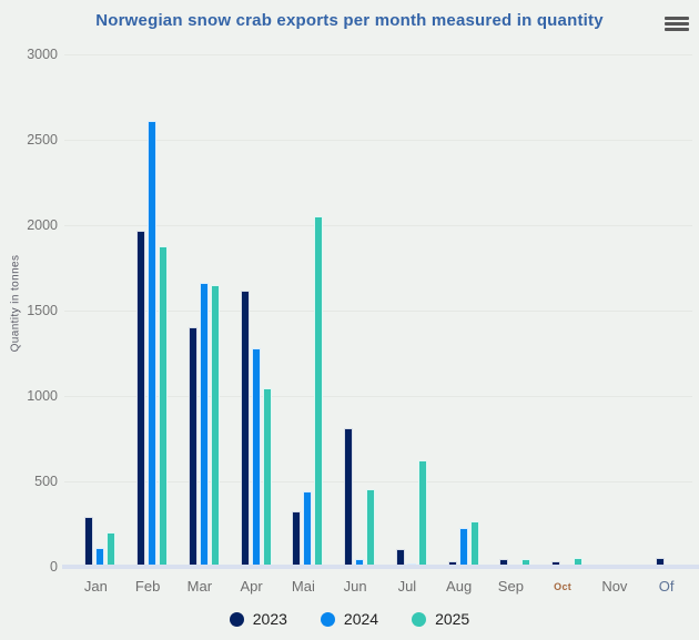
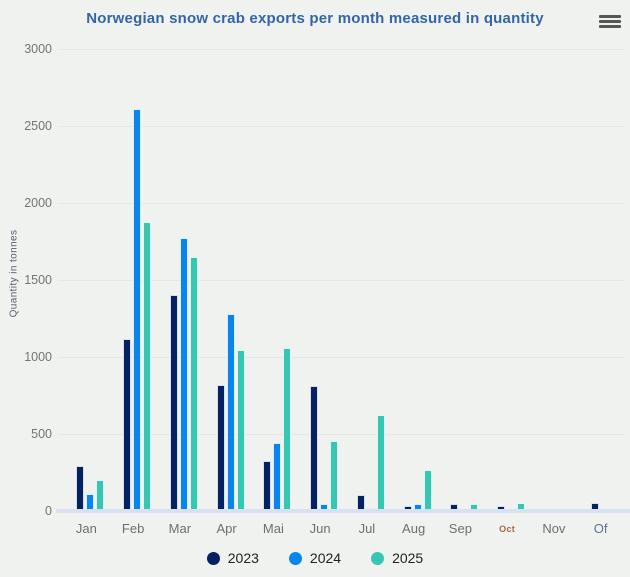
2023/Feb: 1970 -> 1120
2024/Mar: 1660 -> 1770
2023/Apr: 1620 -> 820
2025/Mai: 2050 -> 1060
2024/Aug: 230 -> 40
